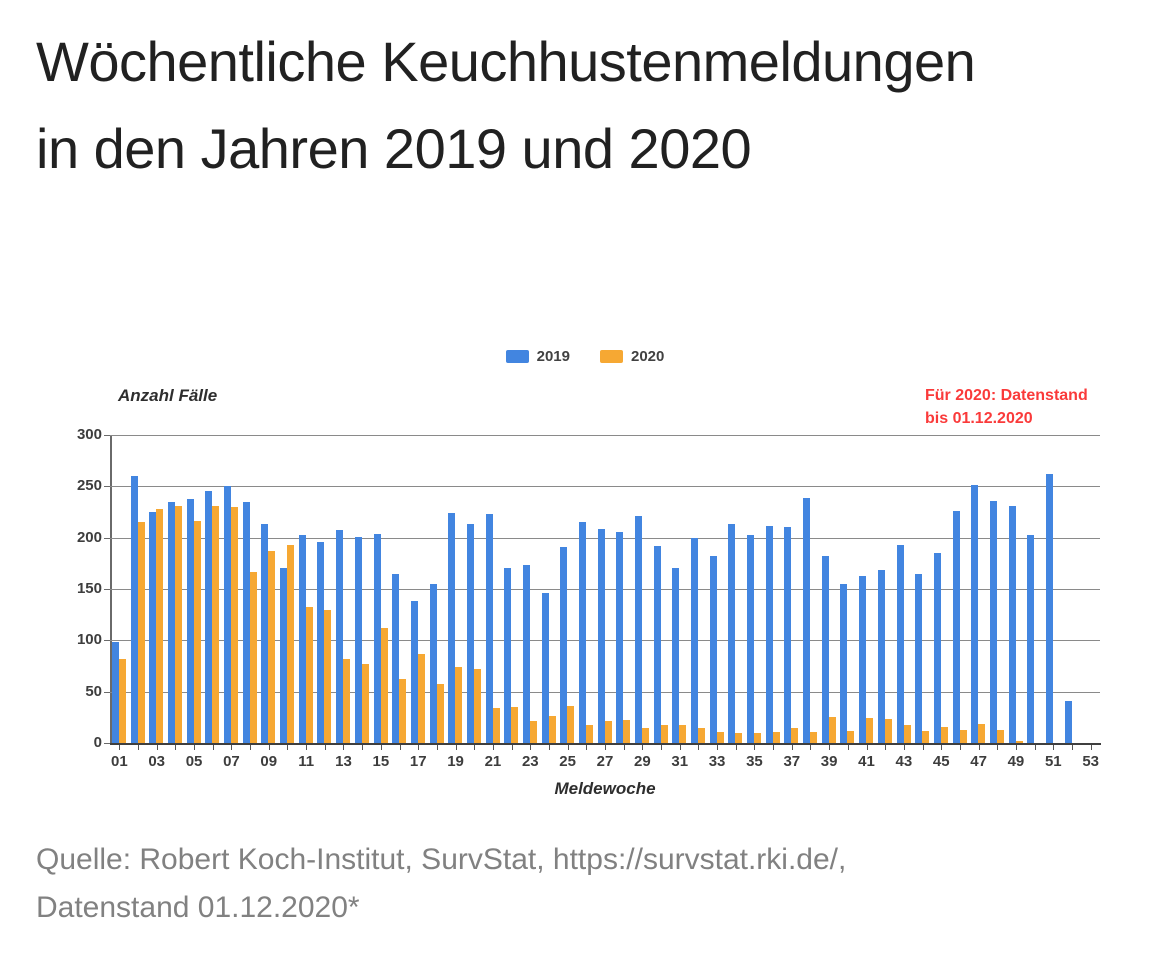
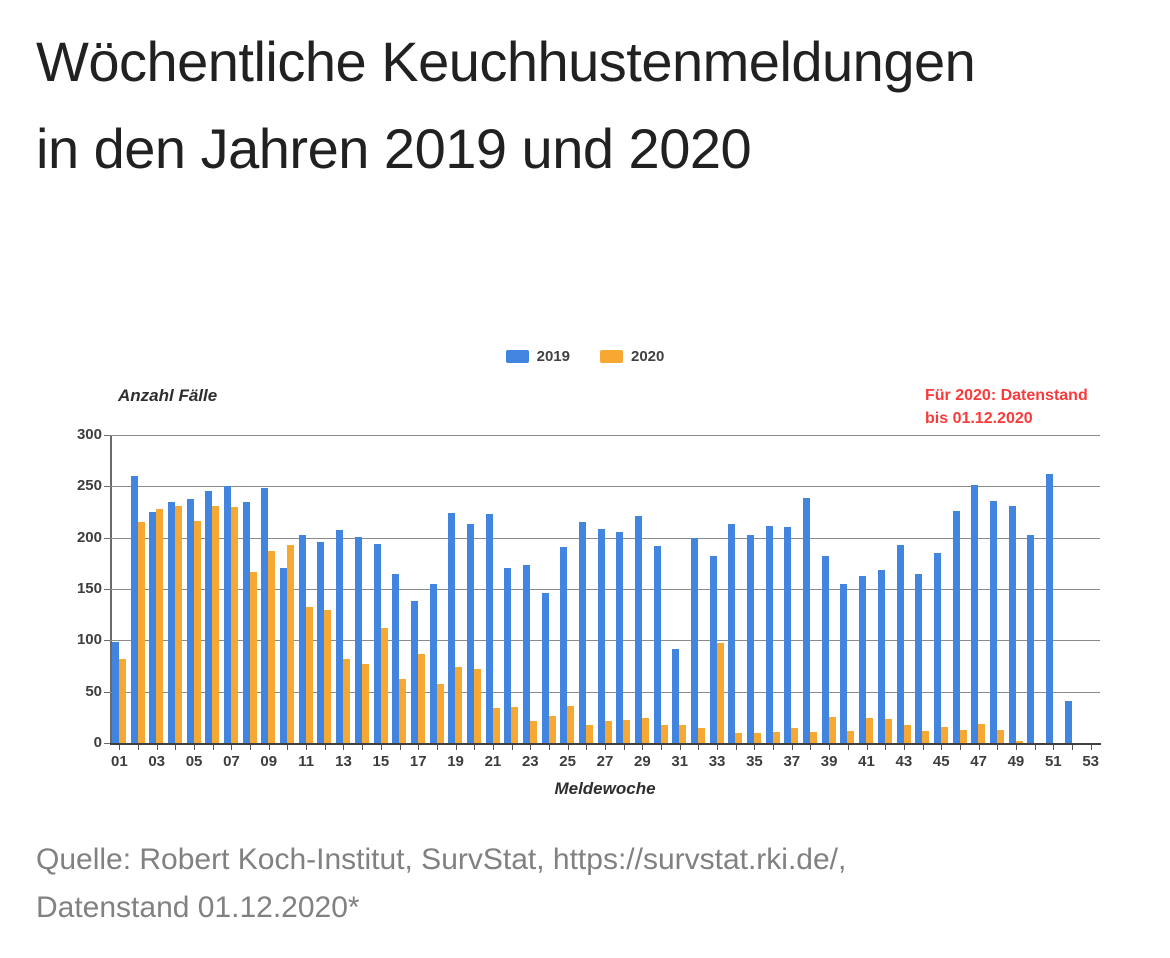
2019/09: 213 -> 248
2019/15: 204 -> 194
2020/29: 15 -> 24
2019/31: 170 -> 92
2020/33: 11 -> 97
